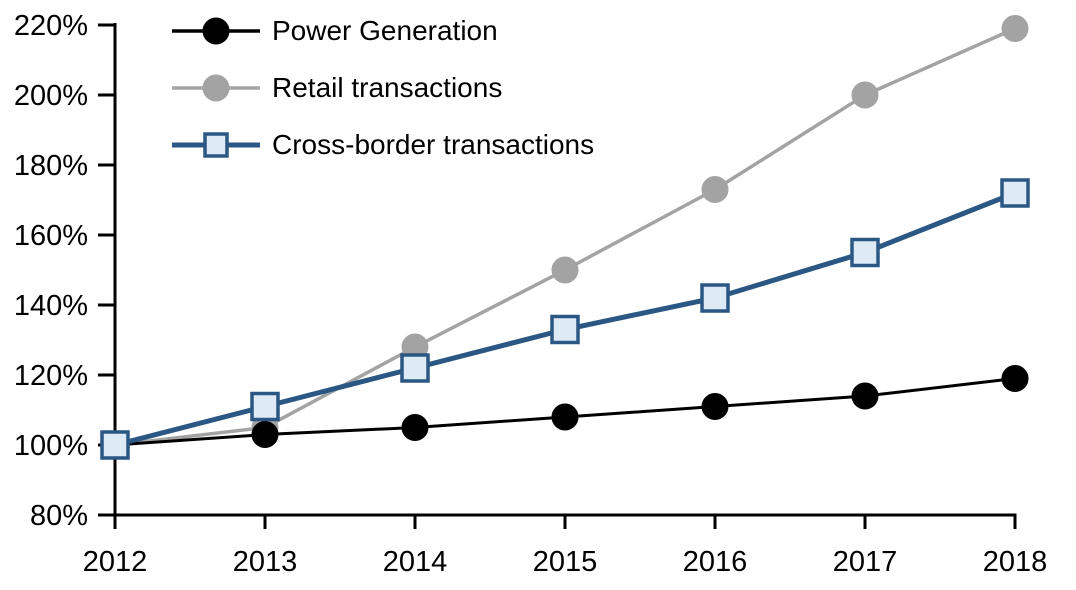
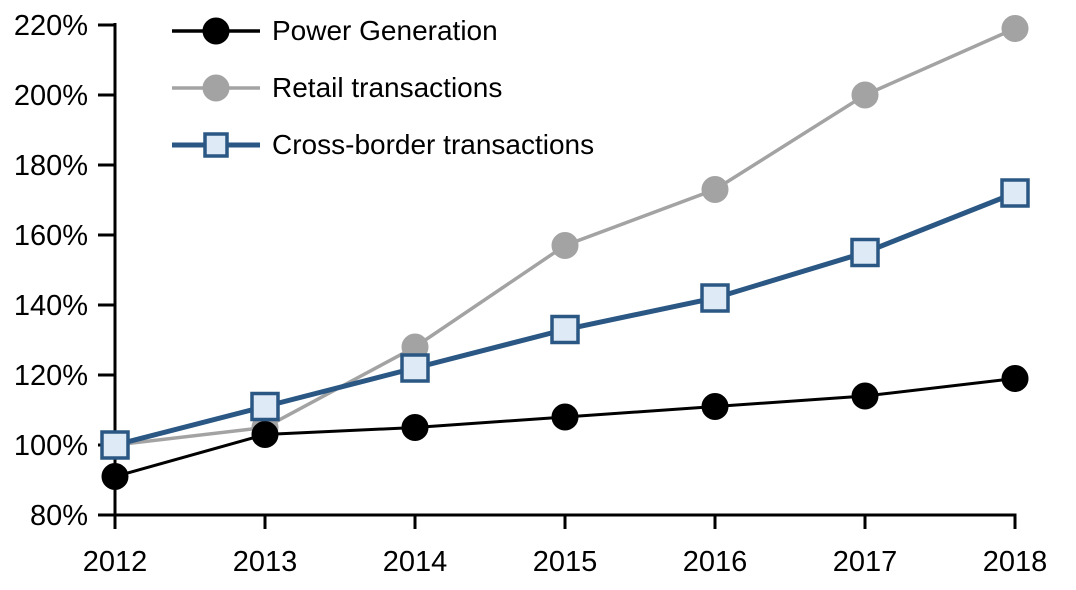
Power Generation/2012: 100% -> 91%
Retail transactions/2015: 150% -> 157%
